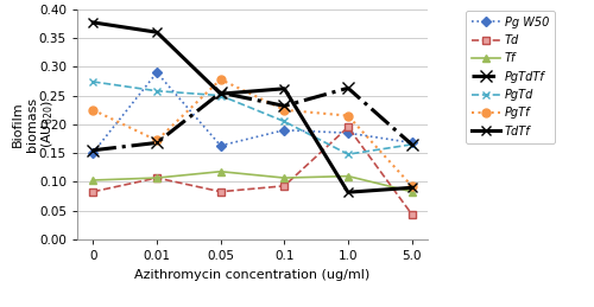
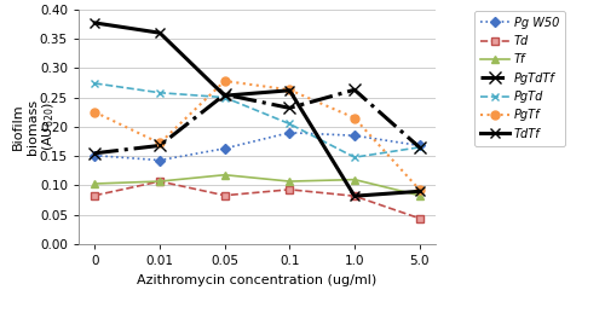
Pg W50/0.01: 0.290 -> 0.143
PgTf/0.1: 0.225 -> 0.263
Td/1.0: 0.195 -> 0.082
